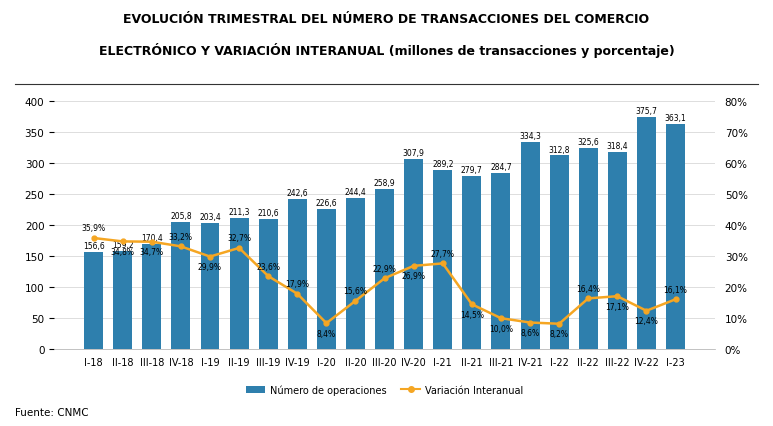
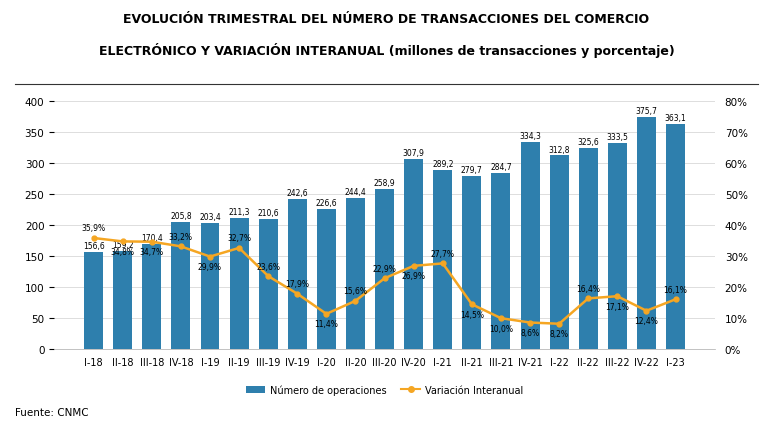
Variación Interanual/I-20: 8,4% -> 11,4%
Número de operaciones/III-22: 318,4 -> 333,5
